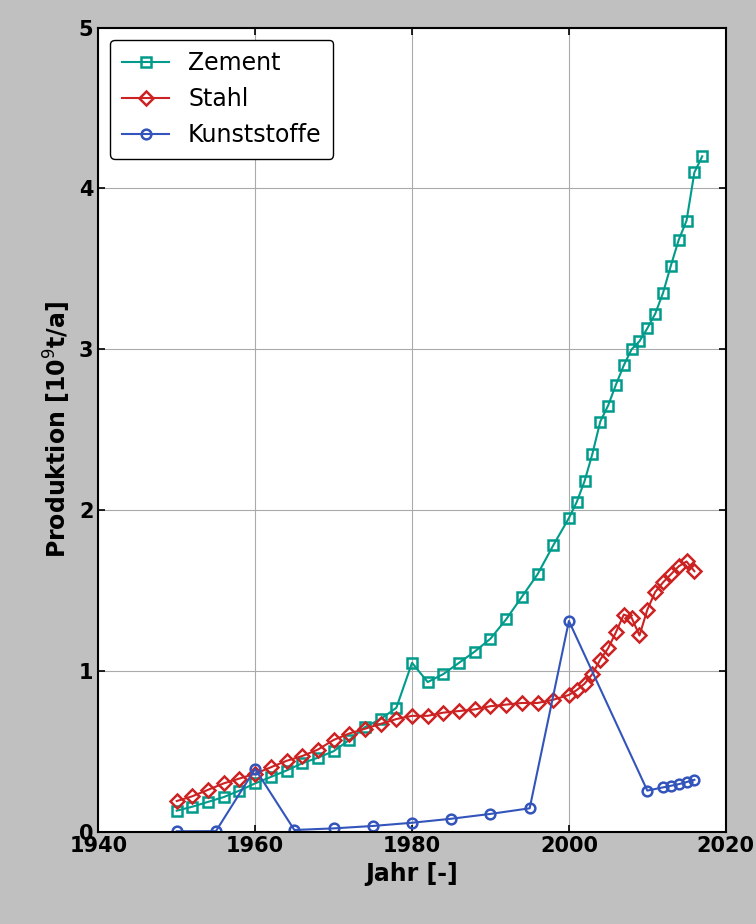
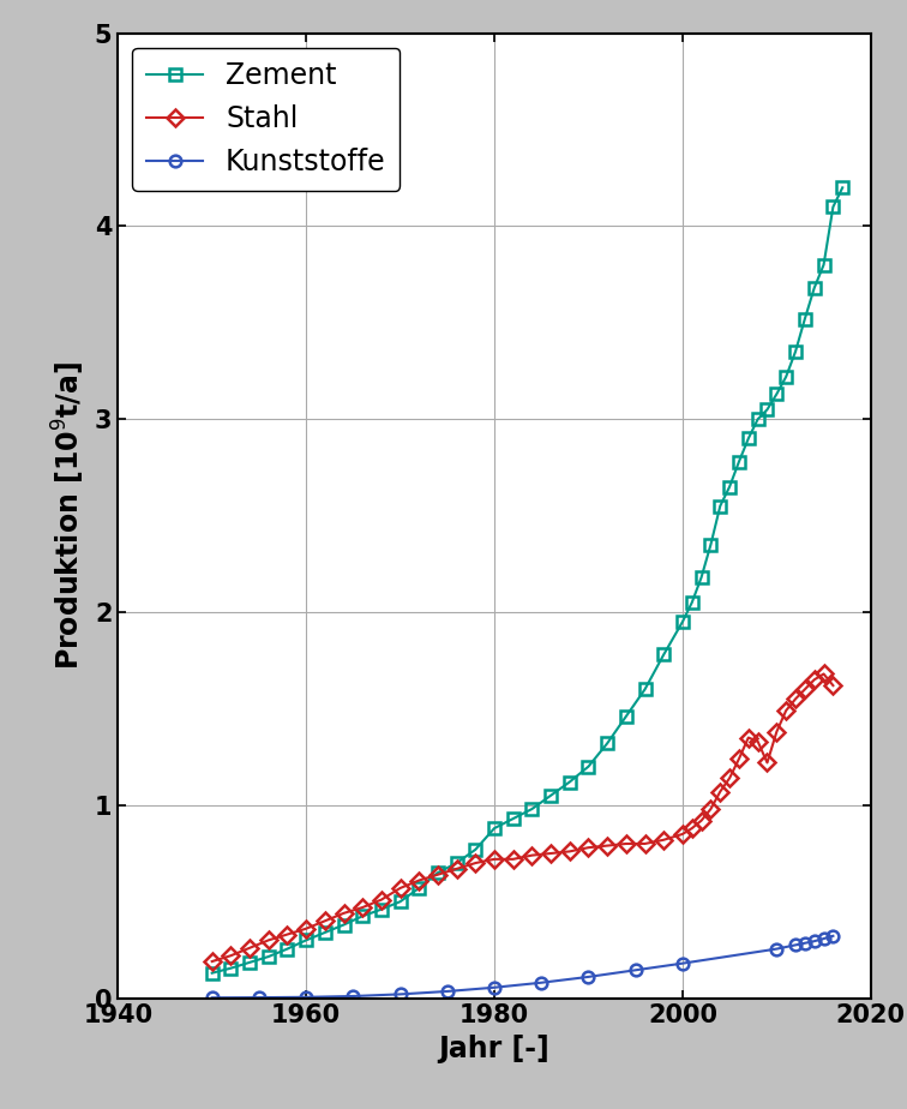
Kunststoffe/1960: 0.39 -> 0.01
Zement/1980: 1.05 -> 0.88
Kunststoffe/2000: 1.31 -> 0.18
